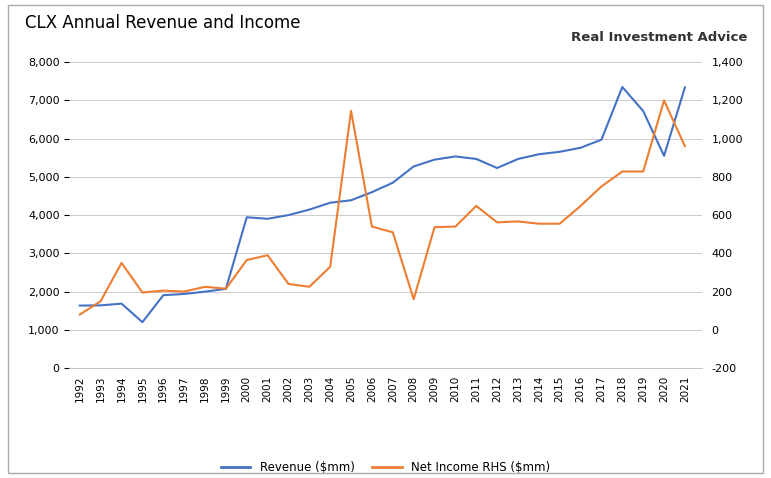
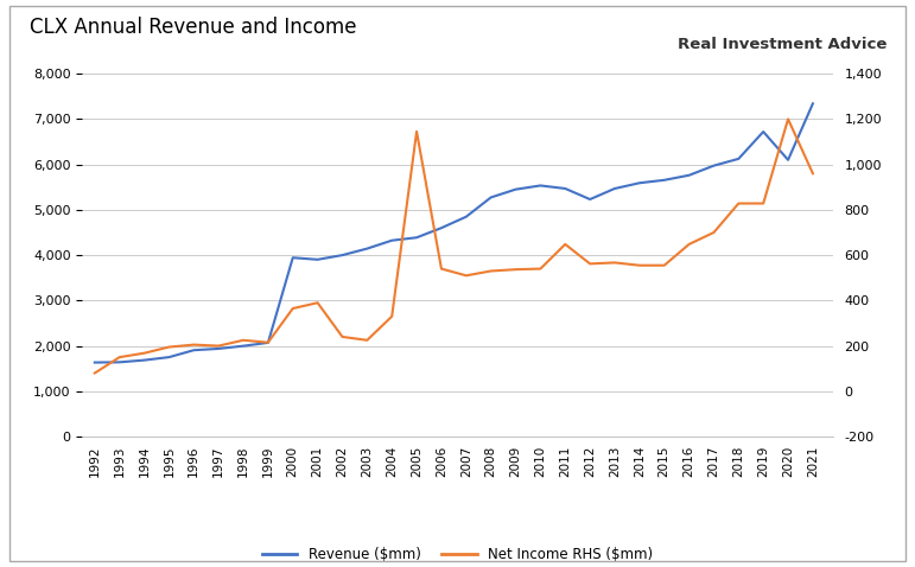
Net Income RHS ($mm)/1994: 350 -> 170
Revenue ($mm)/1995: 1,200 -> 1,750
Net Income RHS ($mm)/2008: 160 -> 530
Net Income RHS ($mm)/2017: 750 -> 700
Revenue ($mm)/2018: 7,350 -> 6,120
Revenue ($mm)/2020: 5,550 -> 6,100
